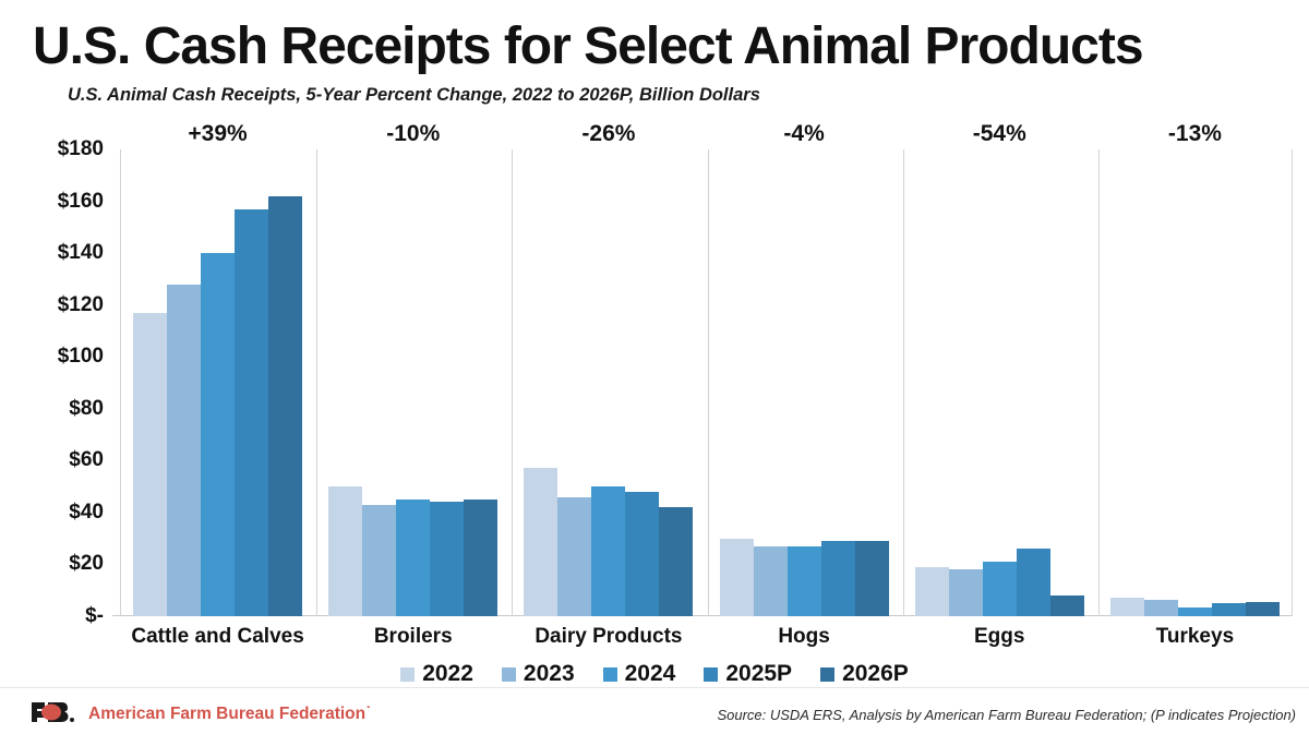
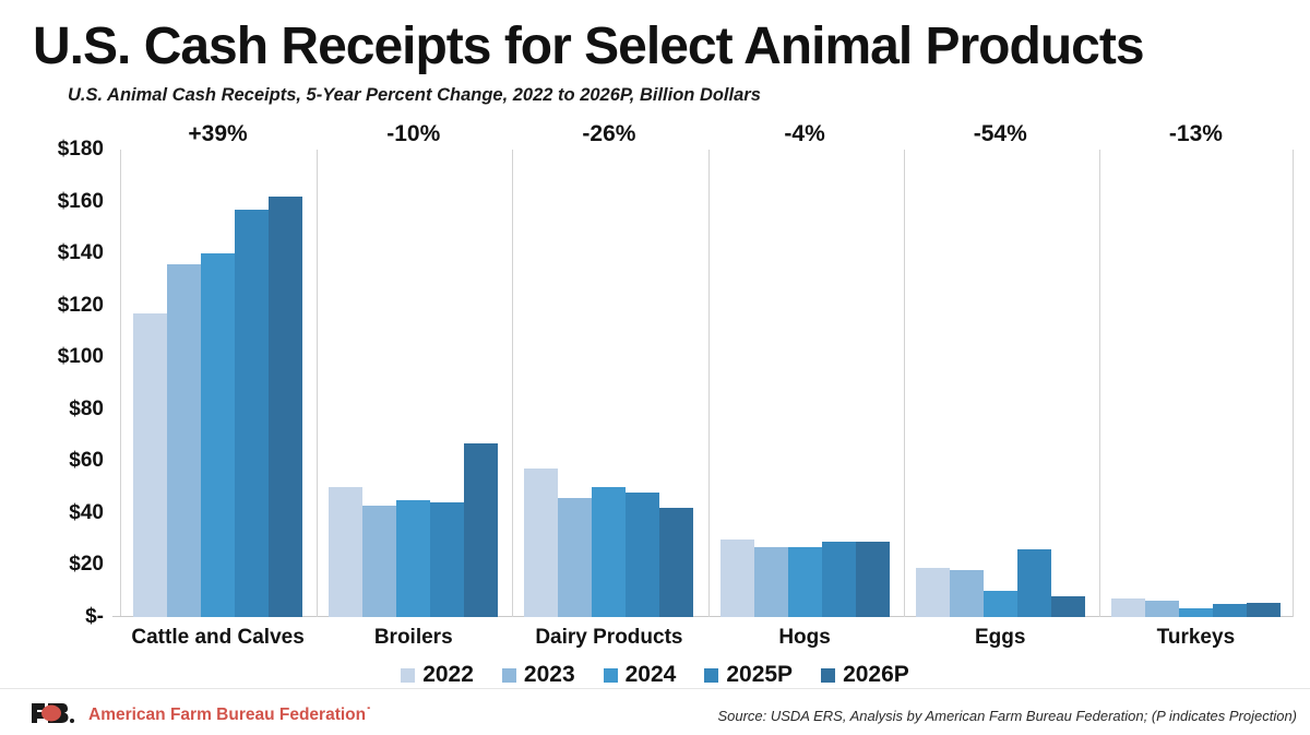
2023/Cattle and Calves: $128 -> $136
2026P/Broilers: $45 -> $67
2024/Eggs: $21 -> $10
